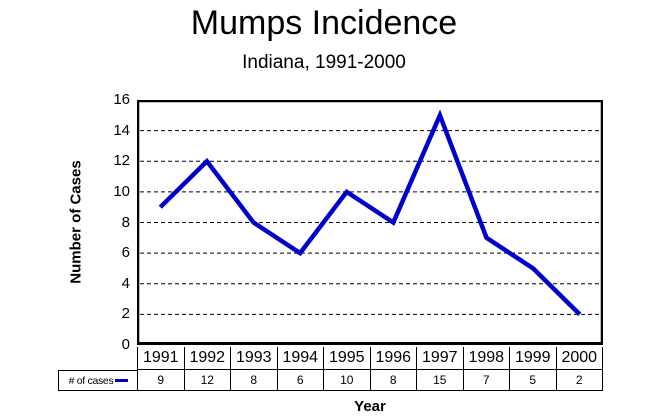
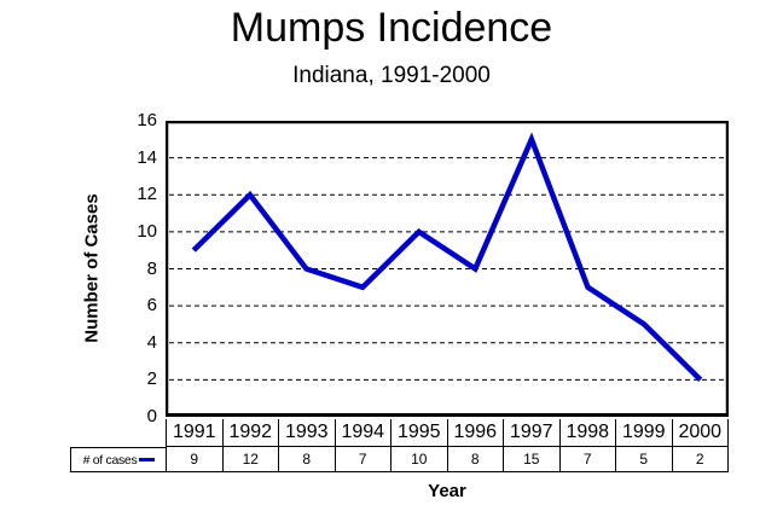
1994: 6 -> 7
